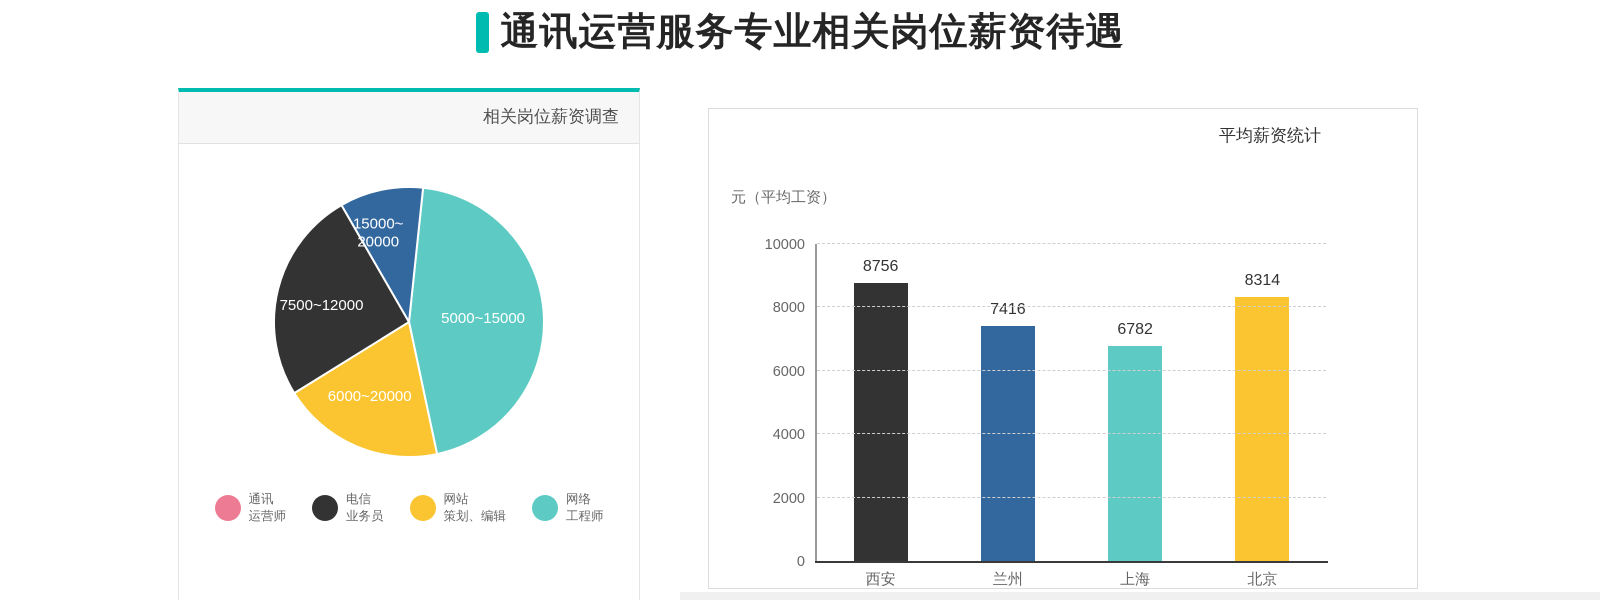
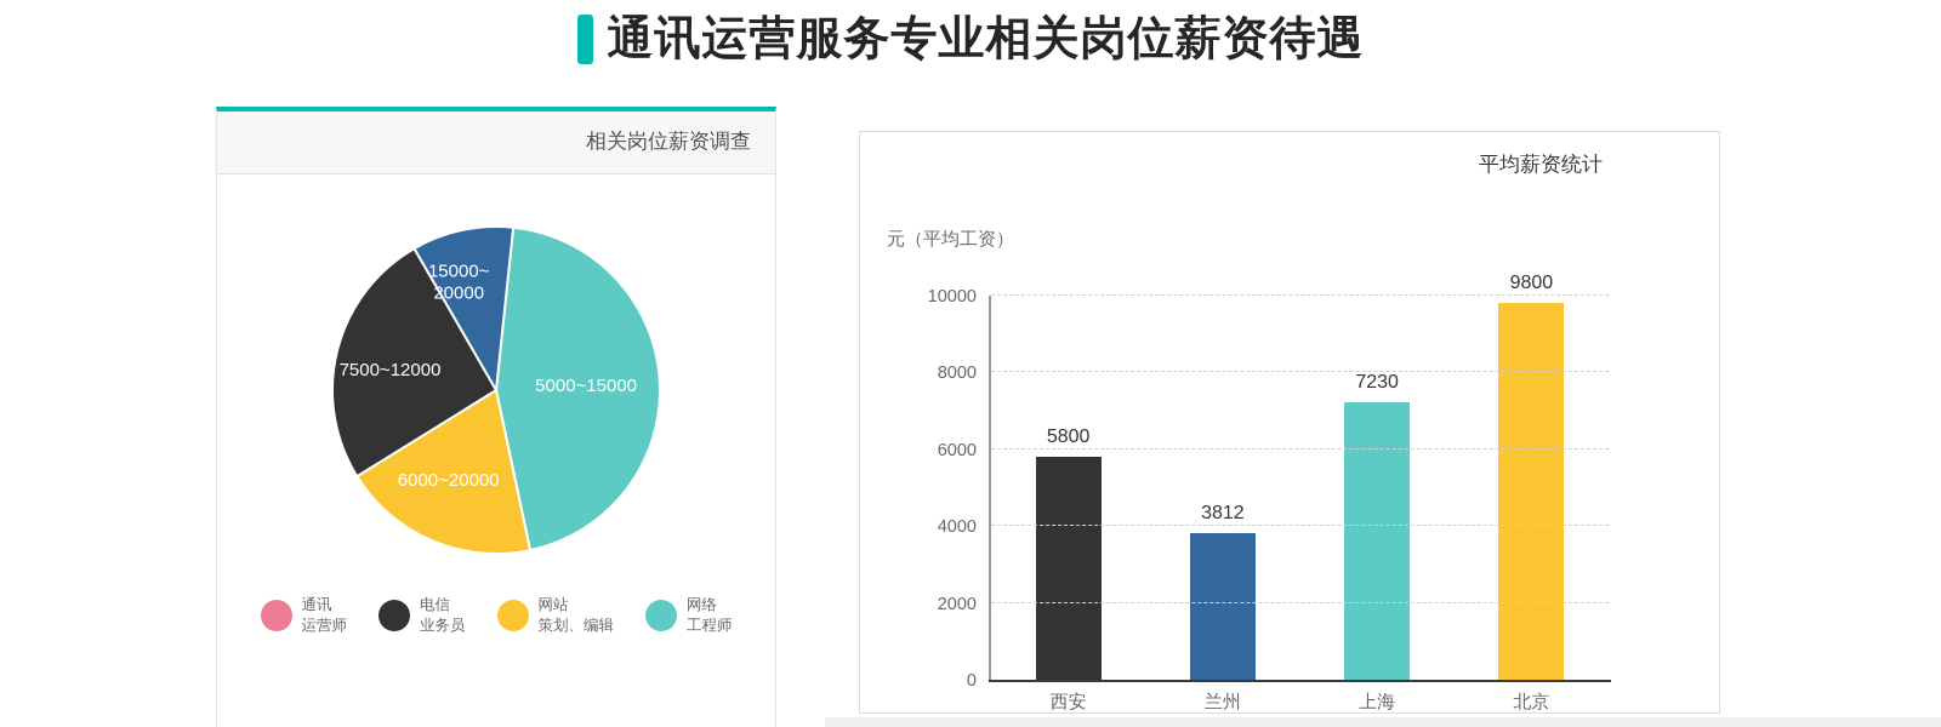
平均薪资统计/西安: 8756 -> 5800
平均薪资统计/兰州: 7416 -> 3812
平均薪资统计/上海: 6782 -> 7230
平均薪资统计/北京: 8314 -> 9800
